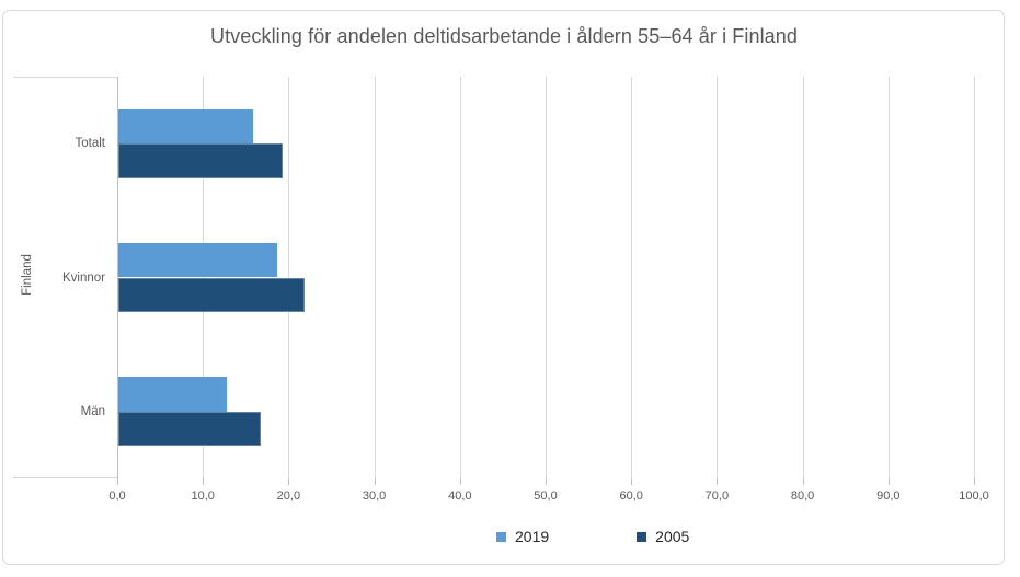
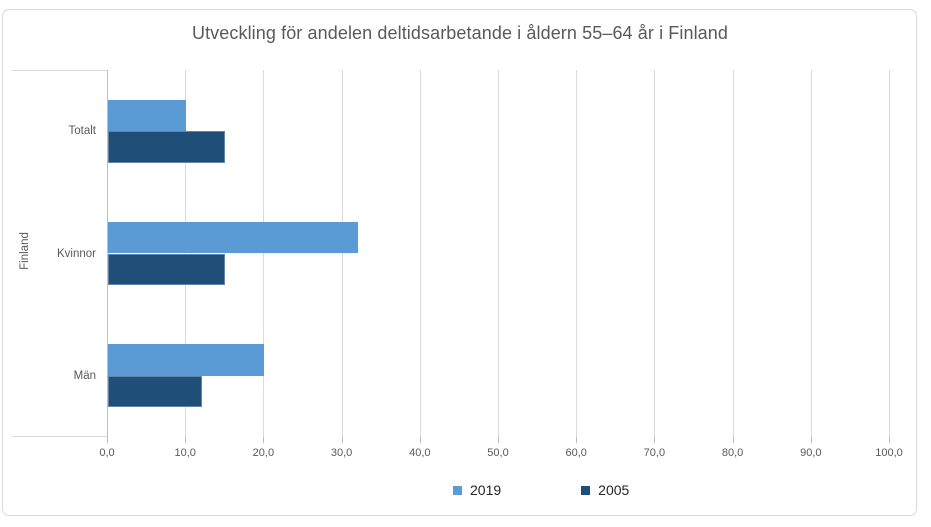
2019/Totalt: 16 -> 10
2005/Totalt: 19 -> 15
2019/Kvinnor: 18 -> 32
2005/Kvinnor: 22 -> 15
2019/Män: 13 -> 20
2005/Män: 17 -> 12
